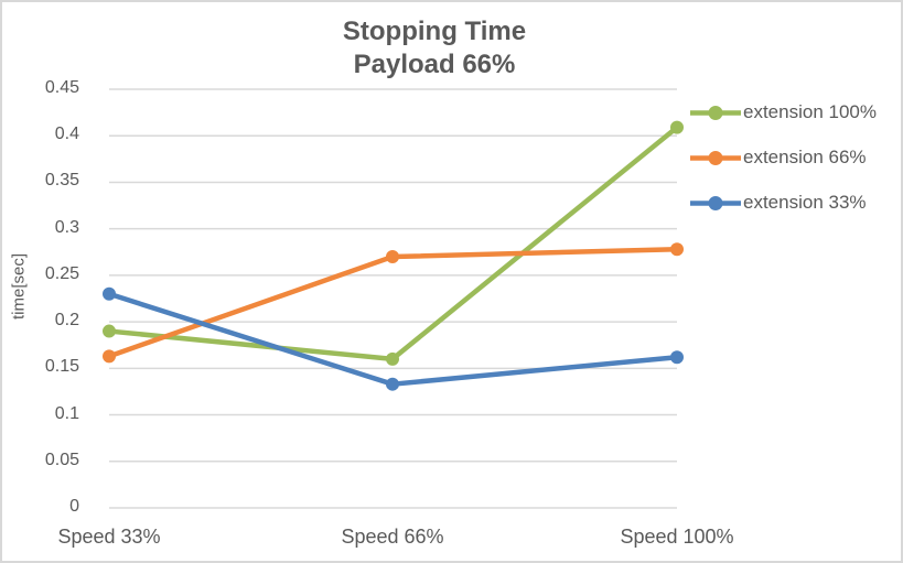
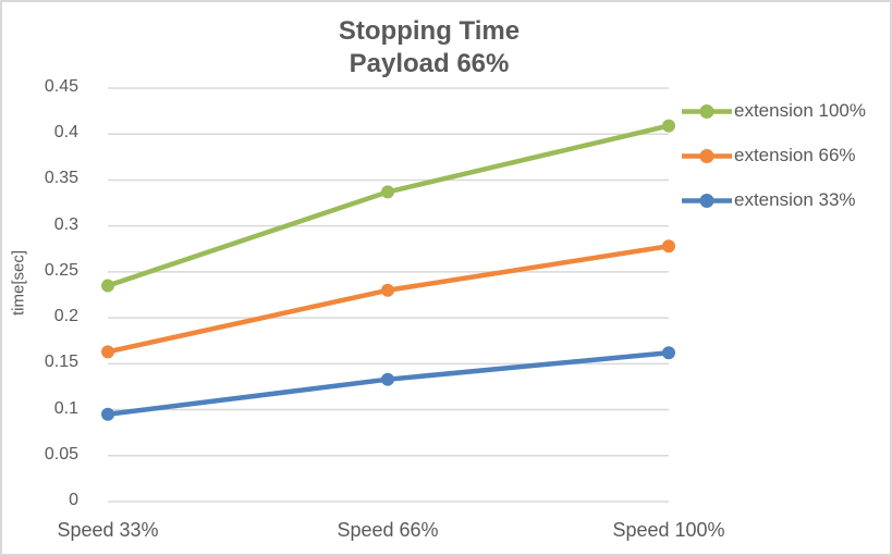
extension 100%/Speed 33%: 0.19 -> 0.23
extension 33%/Speed 33%: 0.23 -> 0.10
extension 100%/Speed 66%: 0.16 -> 0.34
extension 66%/Speed 66%: 0.27 -> 0.23
